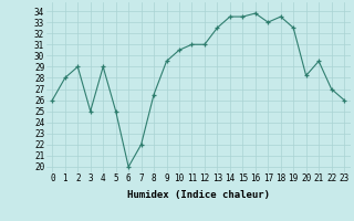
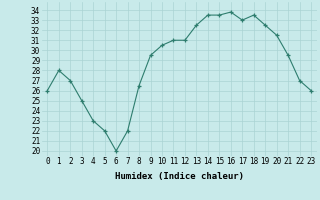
2: 29.0 -> 27.0
4: 29.0 -> 23.0
5: 25.0 -> 22.0
20: 28.2 -> 31.5
